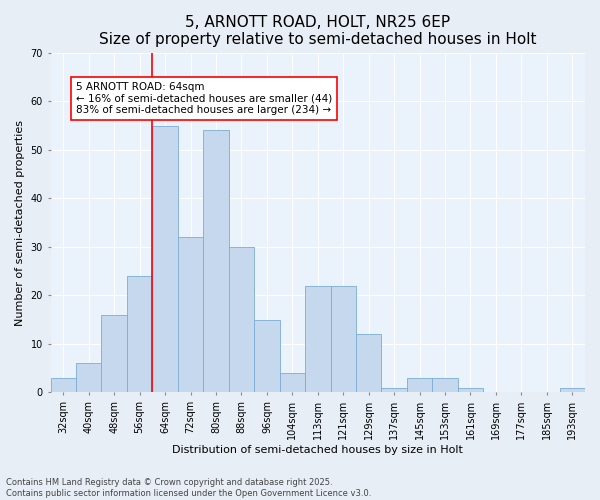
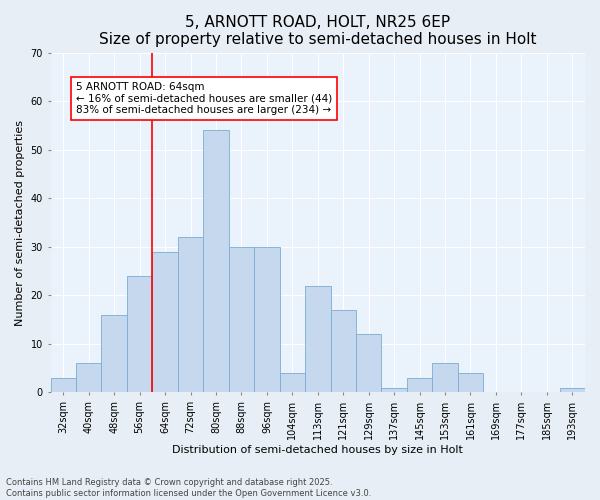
64sqm: 55 -> 29
96sqm: 15 -> 30
121sqm: 22 -> 17
153sqm: 3 -> 6
161sqm: 1 -> 4
